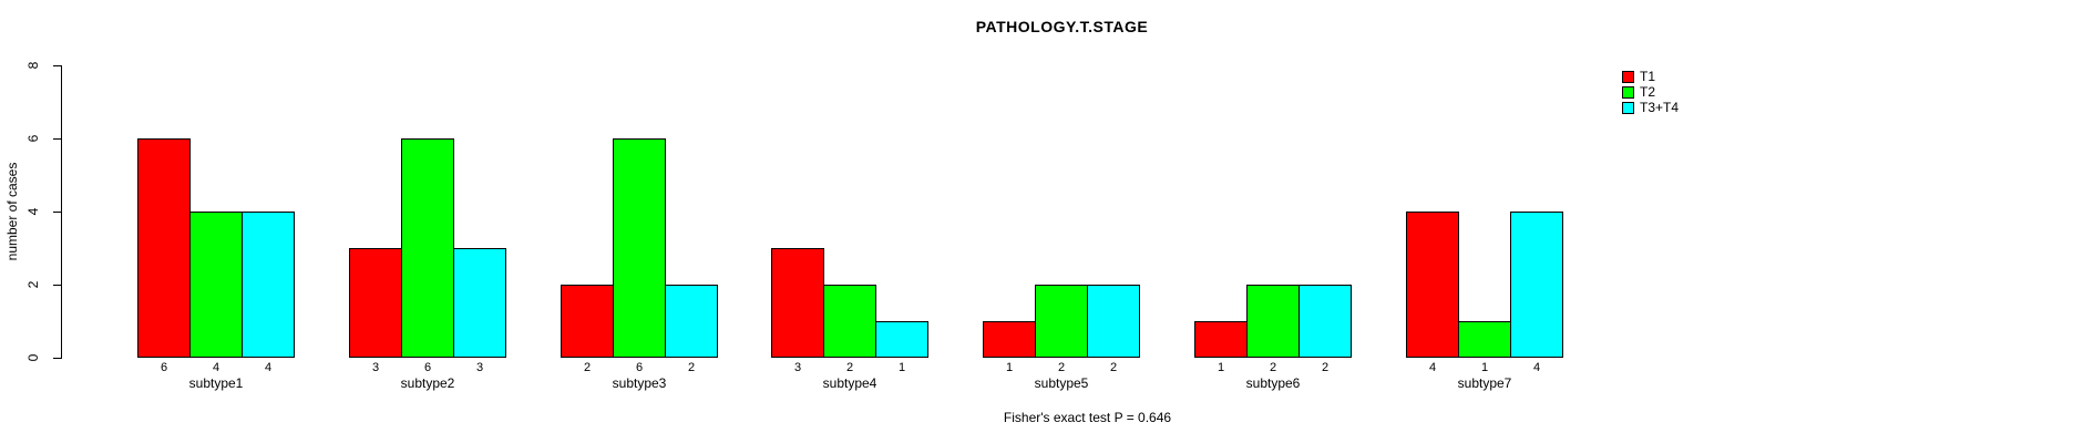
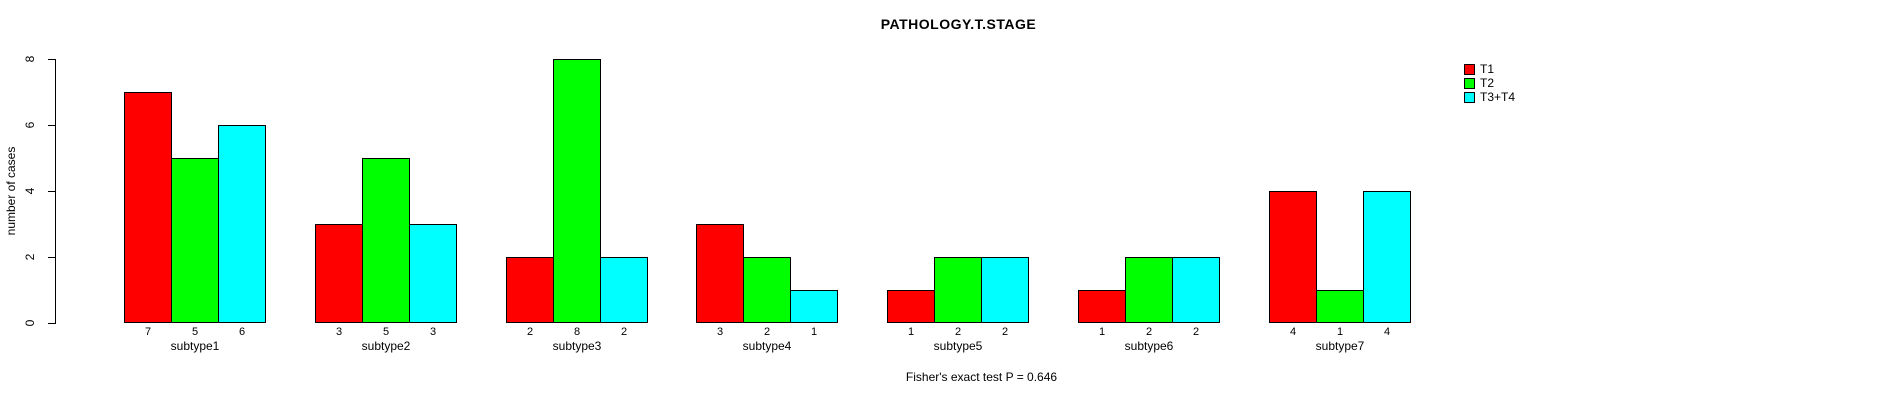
T1/subtype1: 6 -> 7
T2/subtype1: 4 -> 5
T3+T4/subtype1: 4 -> 6
T2/subtype2: 6 -> 5
T2/subtype3: 6 -> 8
